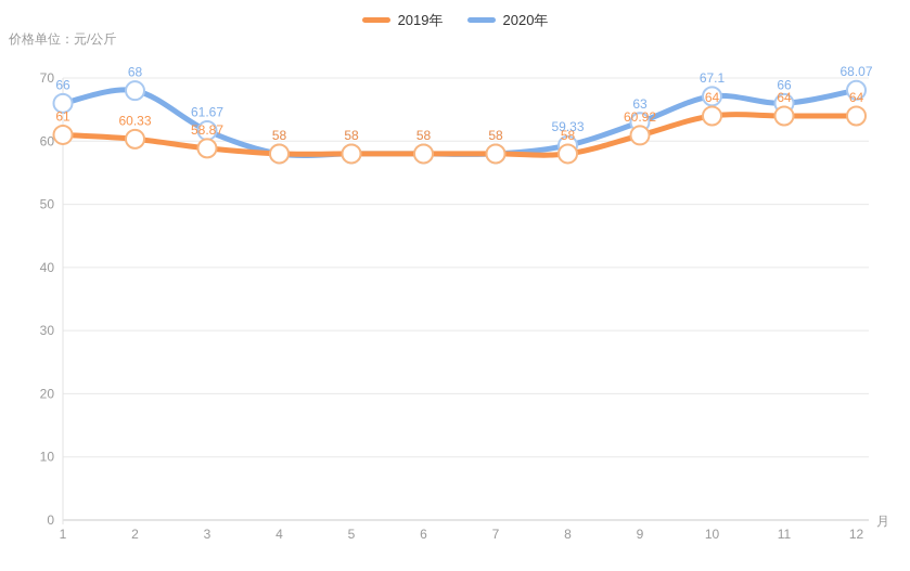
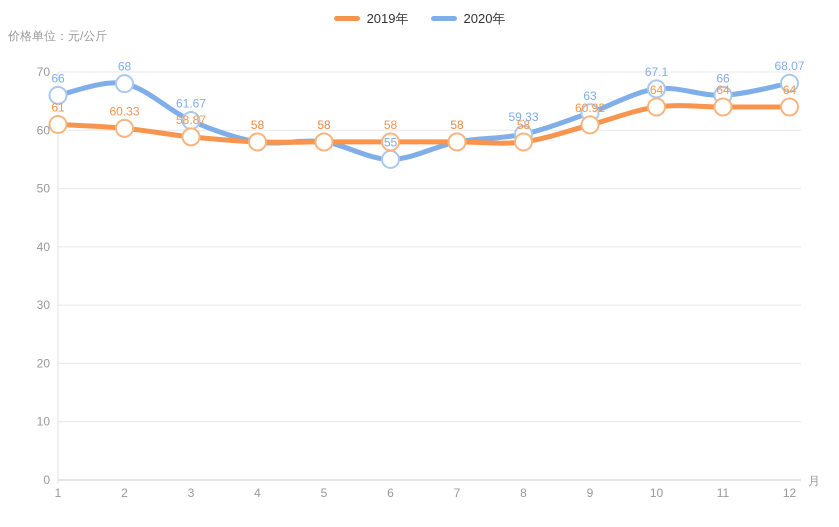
2020年/6: 58 -> 55
